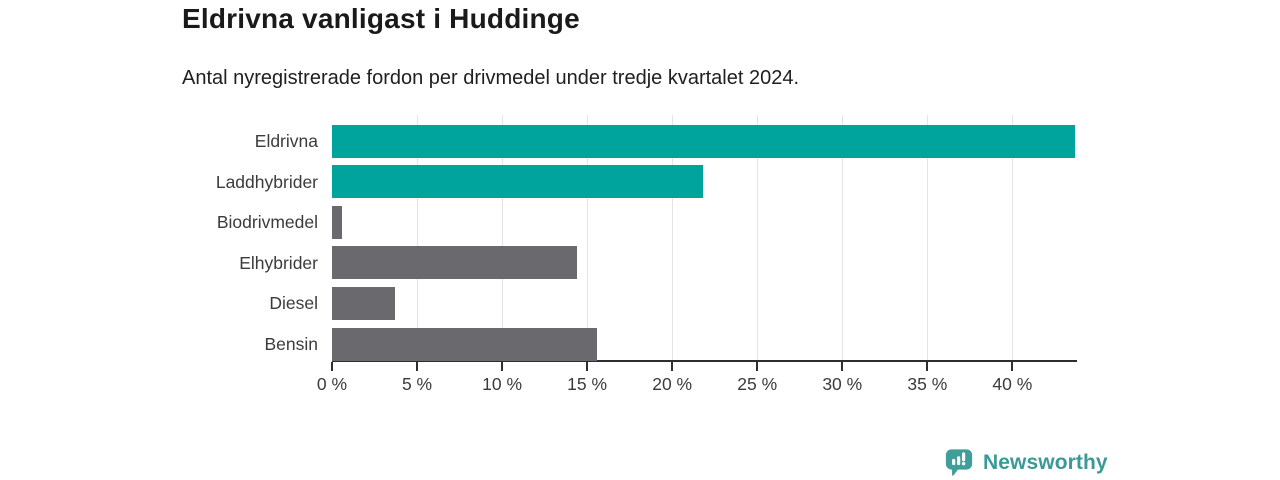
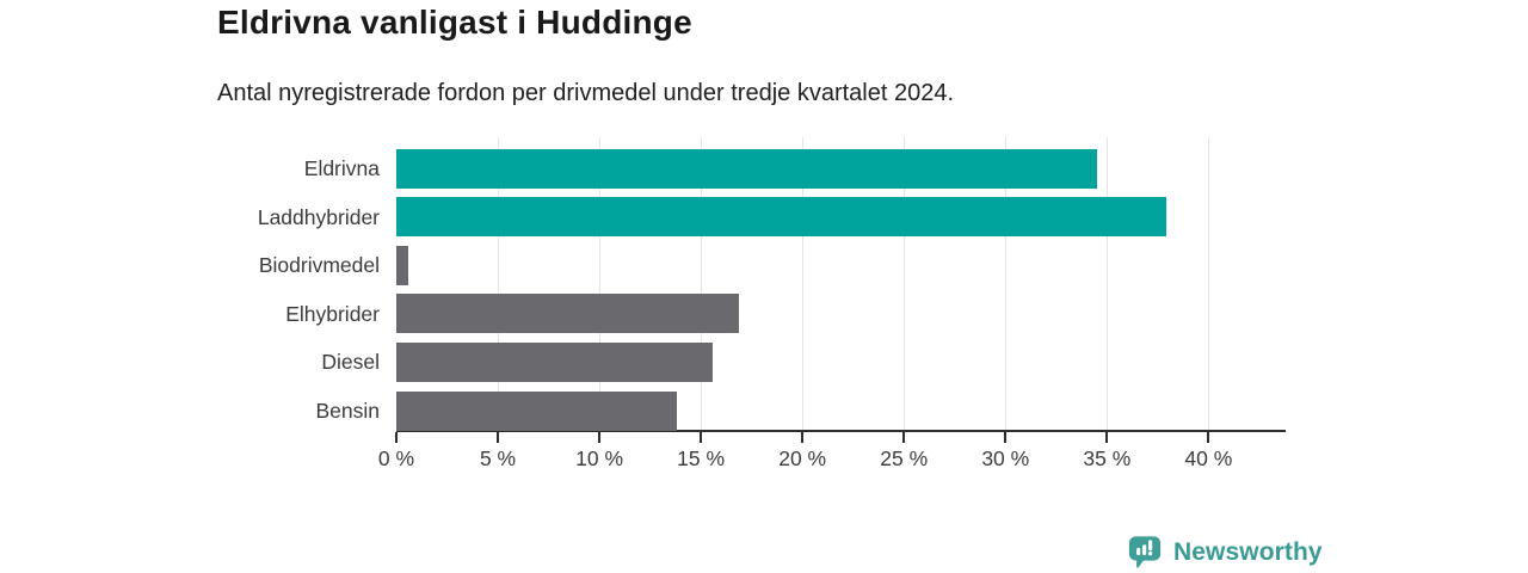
Eldrivna: 43.7% -> 34.5%
Laddhybrider: 21.8% -> 37.9%
Elhybrider: 14.4% -> 16.9%
Diesel: 3.7% -> 15.6%
Bensin: 15.6% -> 13.8%
